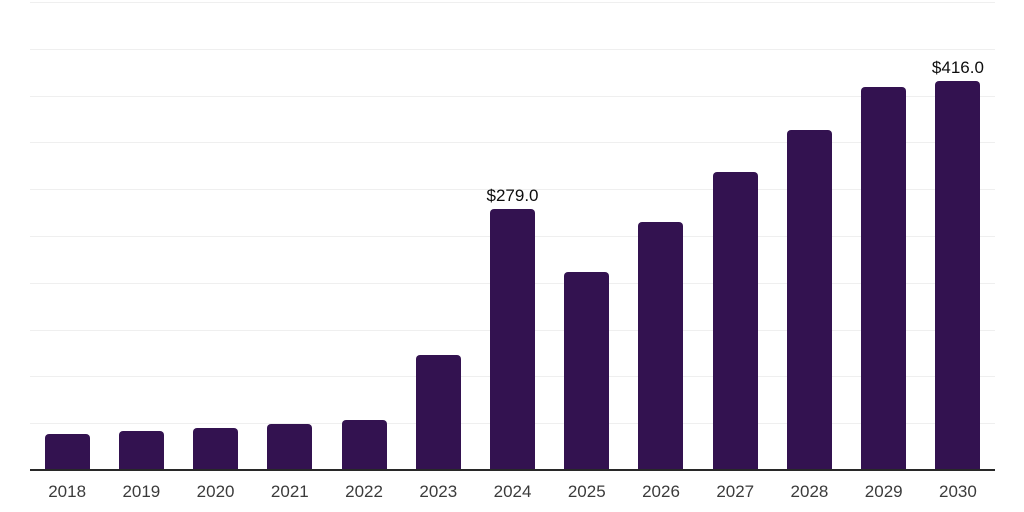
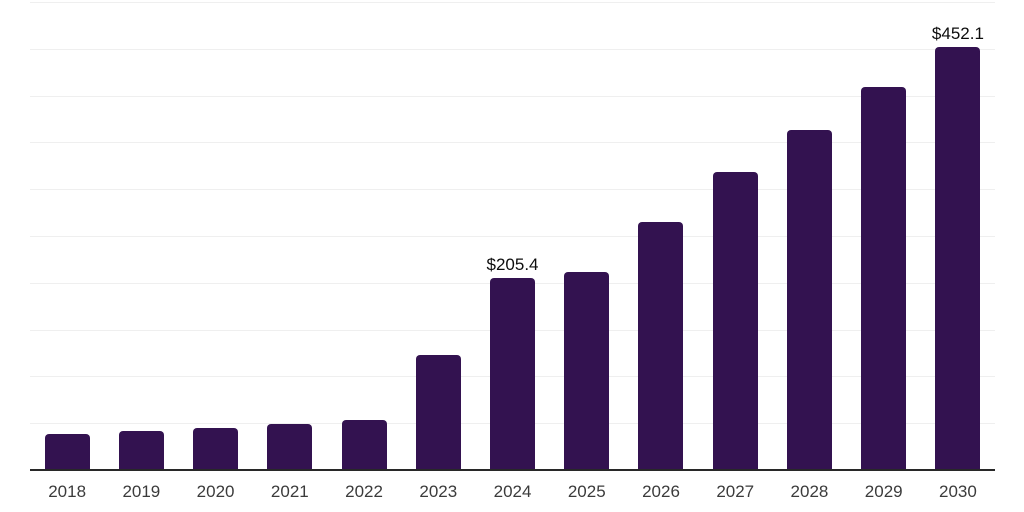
2024: $279.0 -> $205.4
2030: $416.0 -> $452.1
